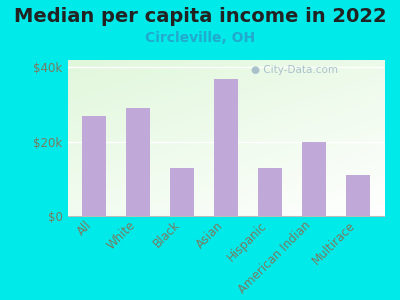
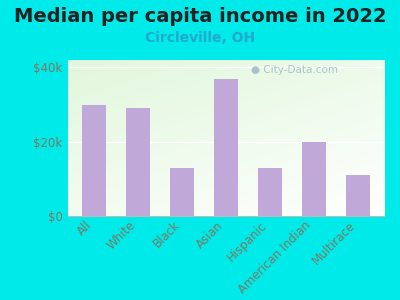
All: $27k -> $30k
